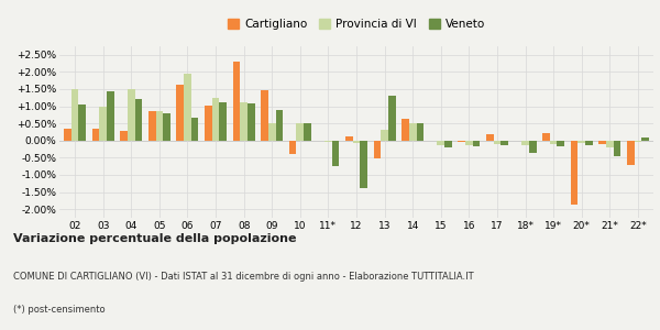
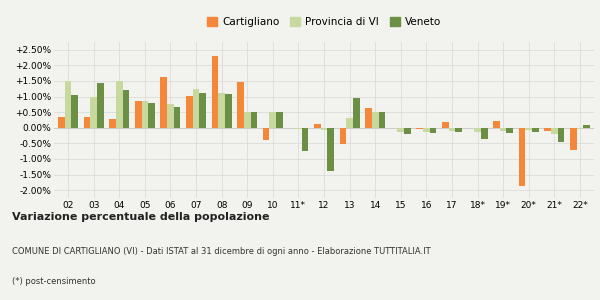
Provincia di VI/06: 1.95% -> 0.75%
Veneto/09: 0.90% -> 0.50%
Veneto/13: 1.30% -> 0.95%
